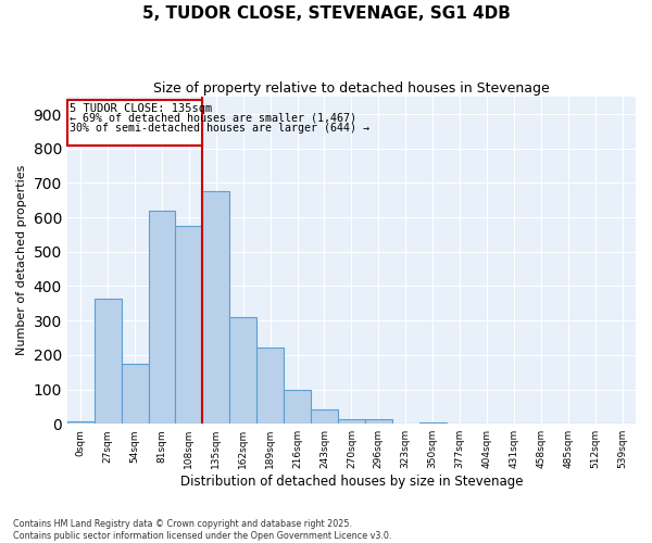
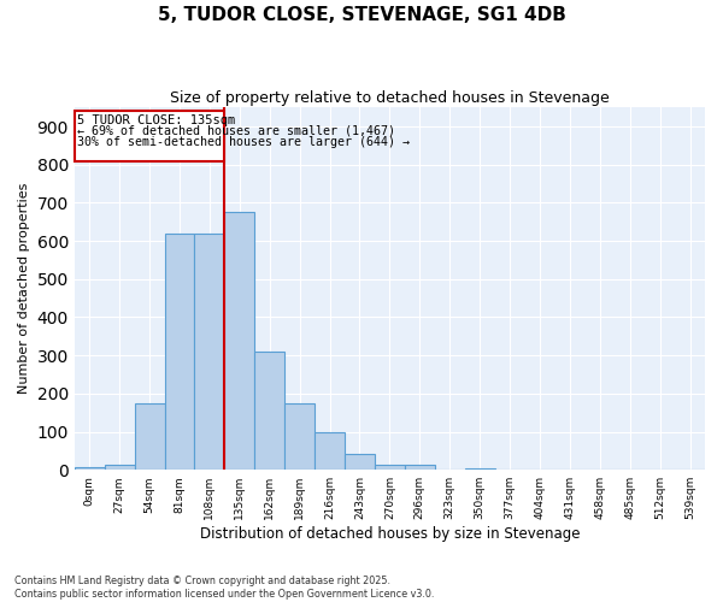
27sqm: 365 -> 13
108sqm: 575 -> 620
189sqm: 220 -> 175
